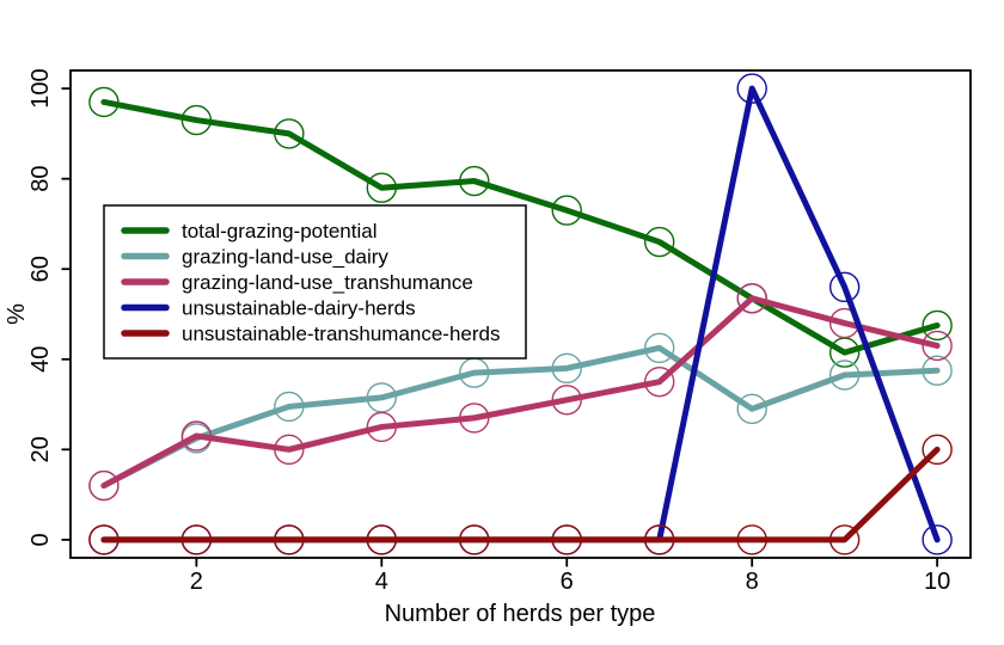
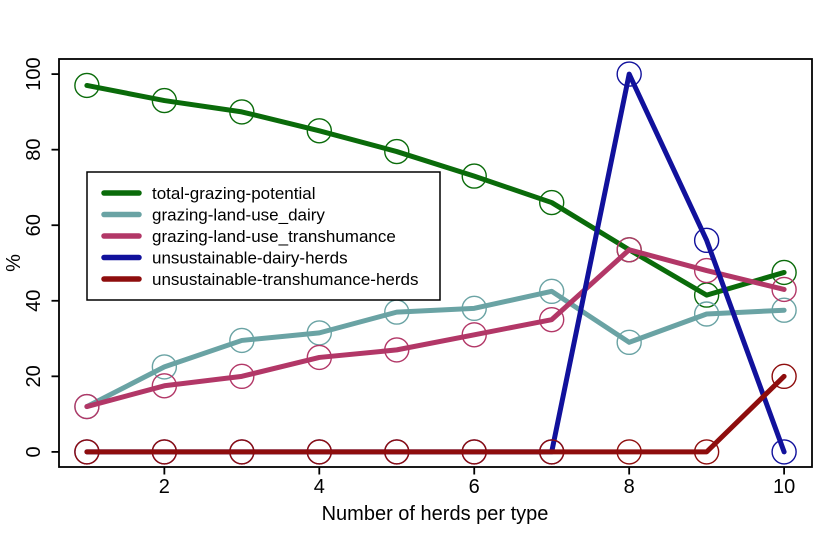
grazing-land-use_transhumance/2: 23 -> 18
total-grazing-potential/4: 78 -> 85
